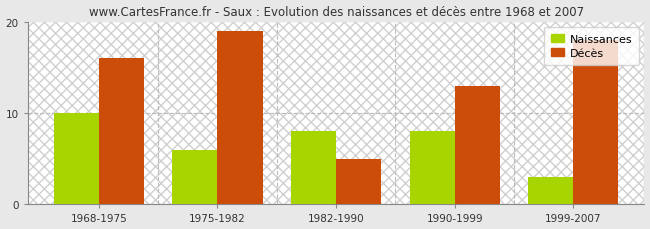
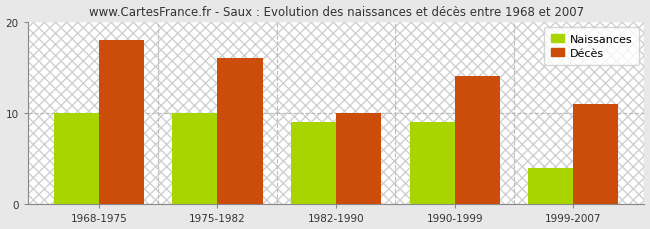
Décès/1968-1975: 16 -> 18
Naissances/1975-1982: 6 -> 10
Décès/1975-1982: 19 -> 16
Naissances/1982-1990: 8 -> 9
Décès/1982-1990: 5 -> 10
Naissances/1990-1999: 8 -> 9
Décès/1990-1999: 13 -> 14
Naissances/1999-2007: 3 -> 4
Décès/1999-2007: 18 -> 11
